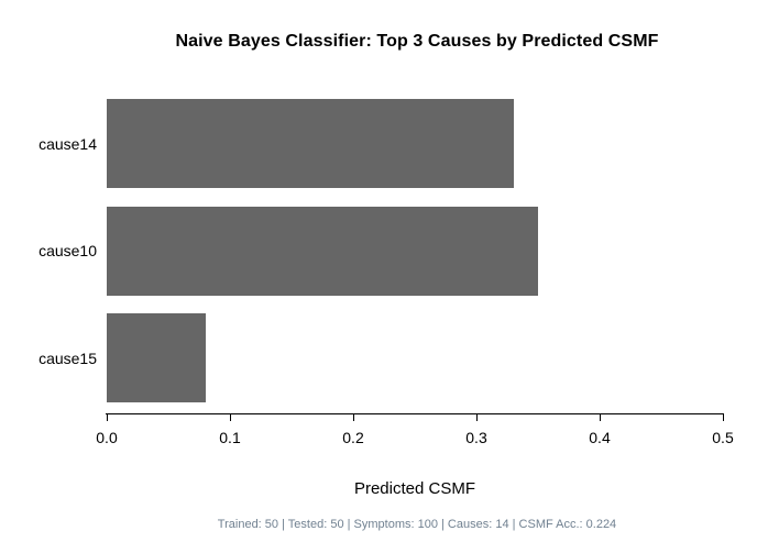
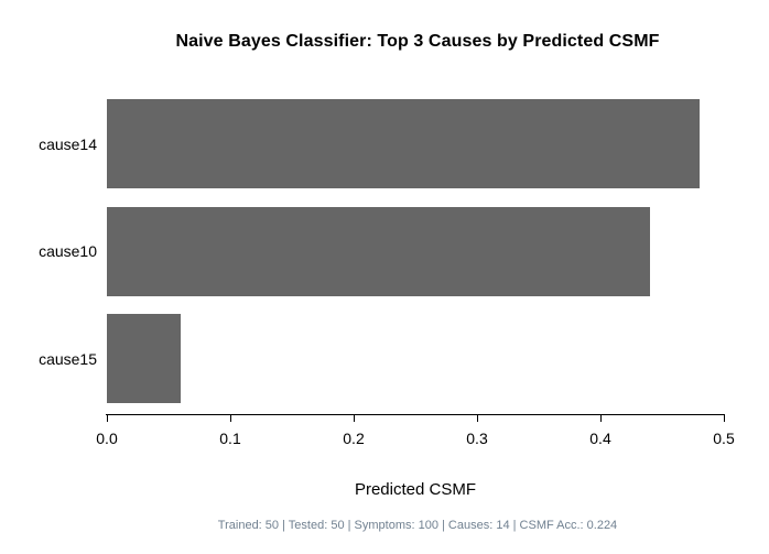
cause14: 0.33 -> 0.48
cause10: 0.35 -> 0.44
cause15: 0.08 -> 0.06
